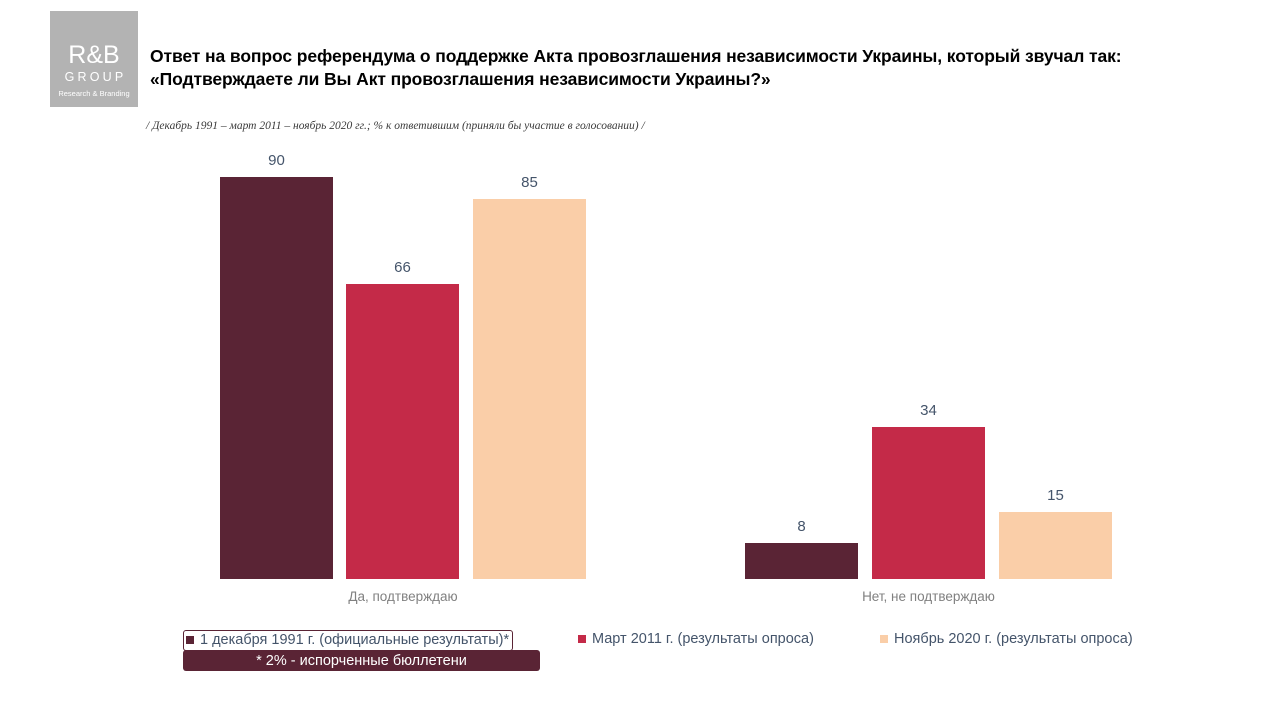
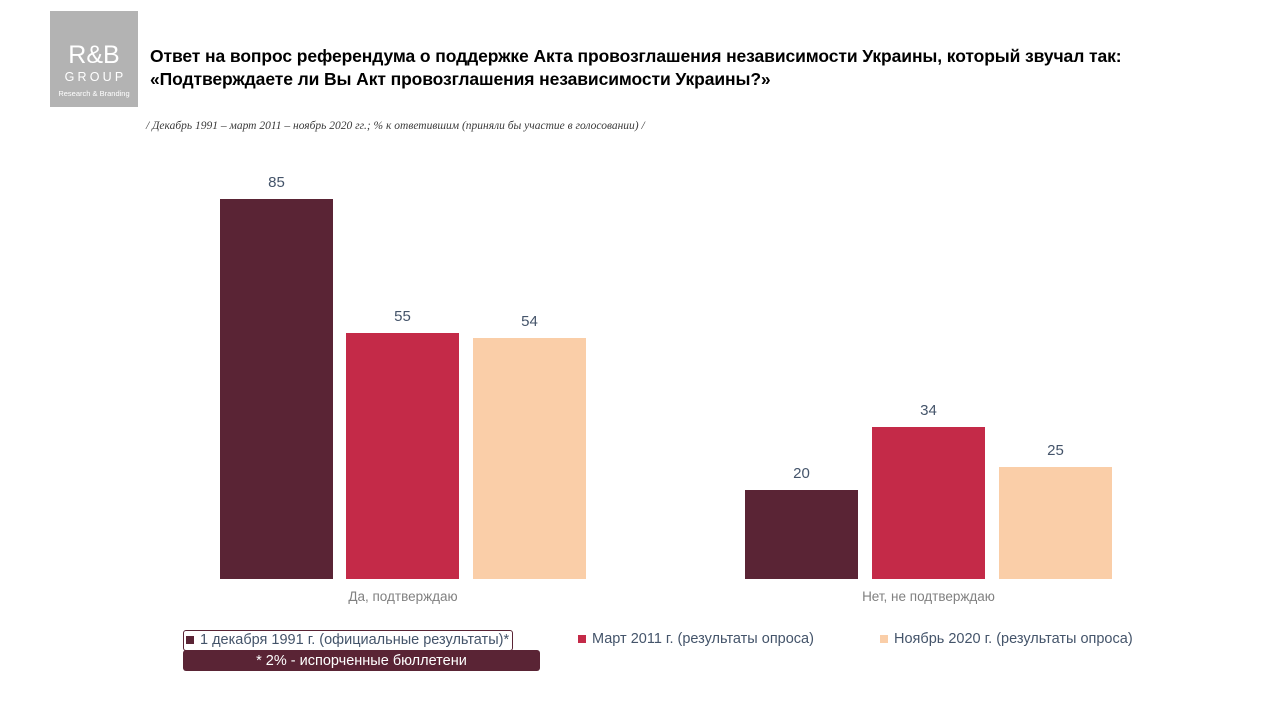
1 декабря 1991 г. (официальные результаты)*/Да, подтверждаю: 90 -> 85
Март 2011 г. (результаты опроса)/Да, подтверждаю: 66 -> 55
Ноябрь 2020 г. (результаты опроса)/Да, подтверждаю: 85 -> 54
1 декабря 1991 г. (официальные результаты)*/Нет, не подтверждаю: 8 -> 20
Ноябрь 2020 г. (результаты опроса)/Нет, не подтверждаю: 15 -> 25
